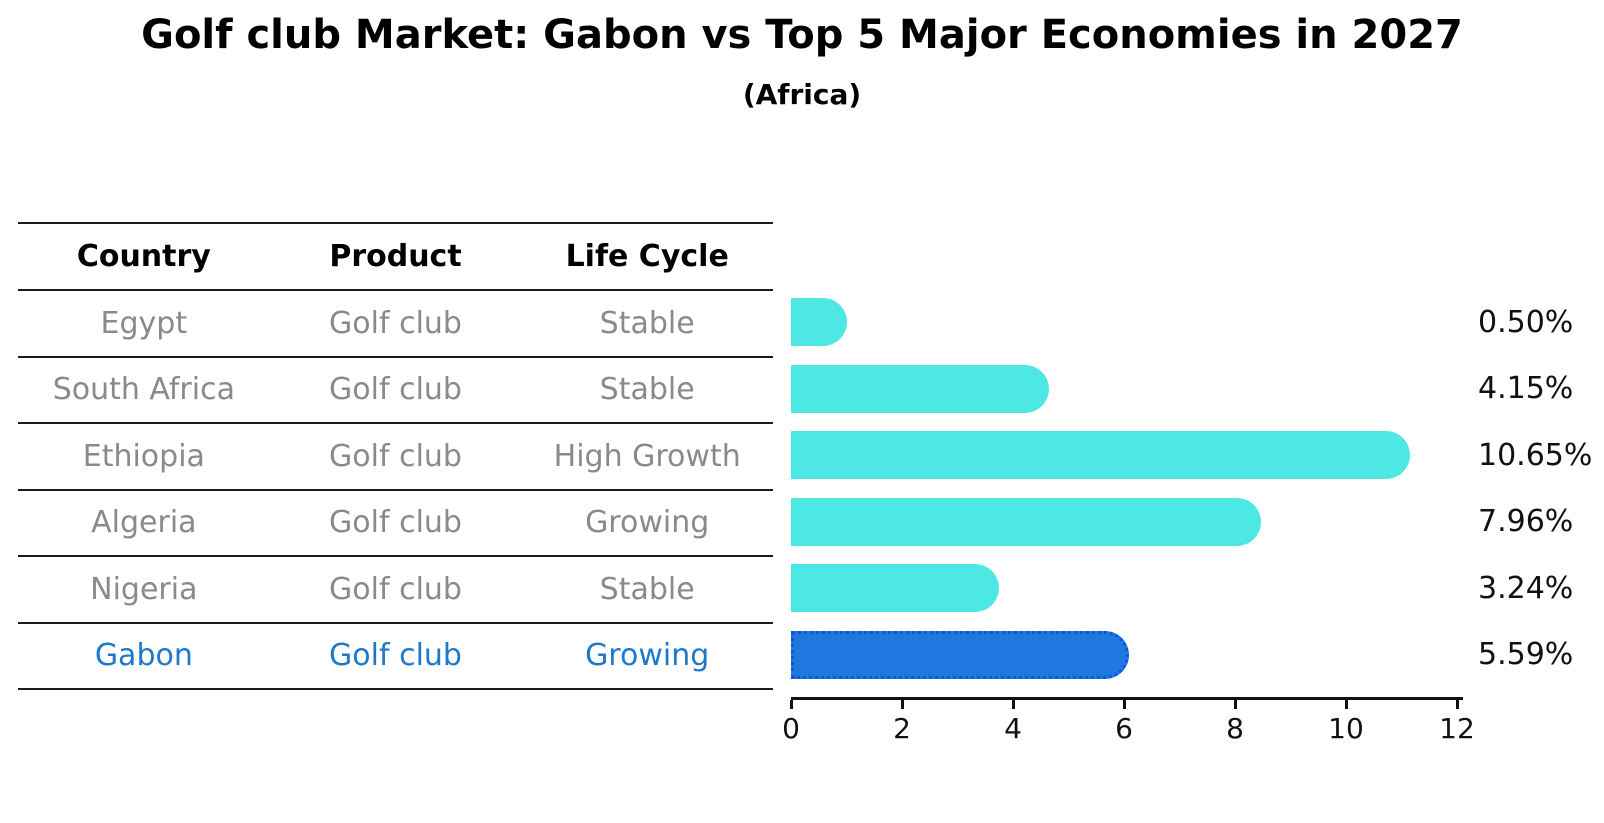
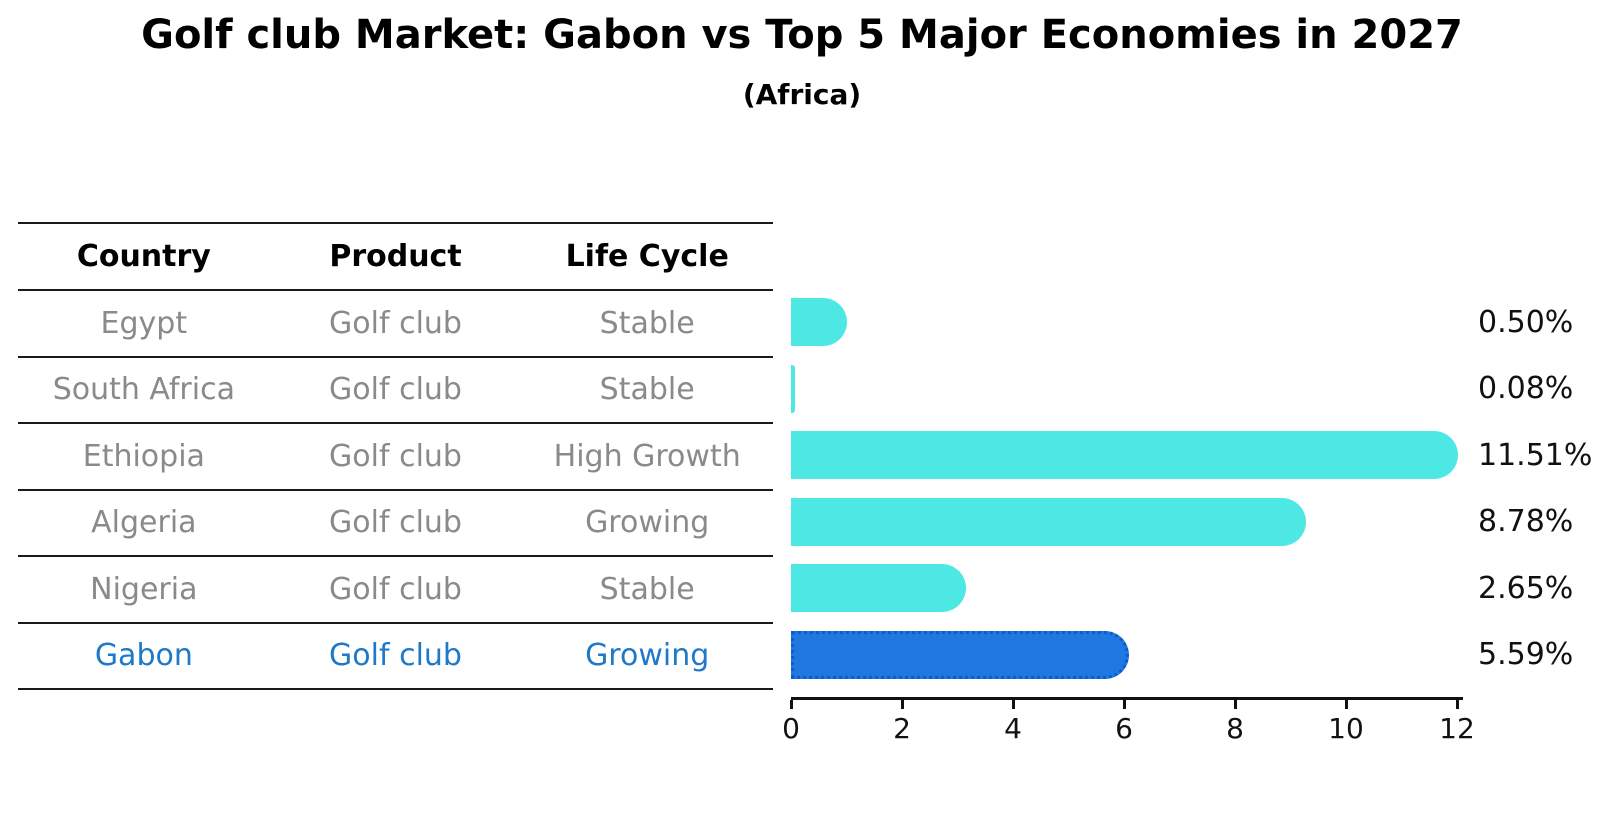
South Africa: 4.15% -> 0.08%
Ethiopia: 10.65% -> 11.51%
Algeria: 7.96% -> 8.78%
Nigeria: 3.24% -> 2.65%
